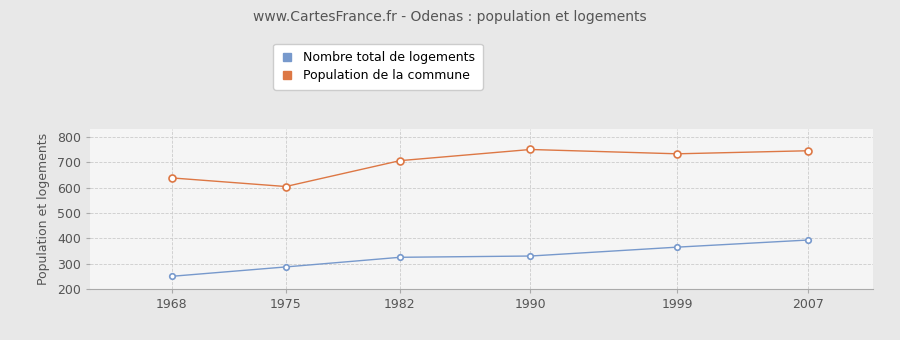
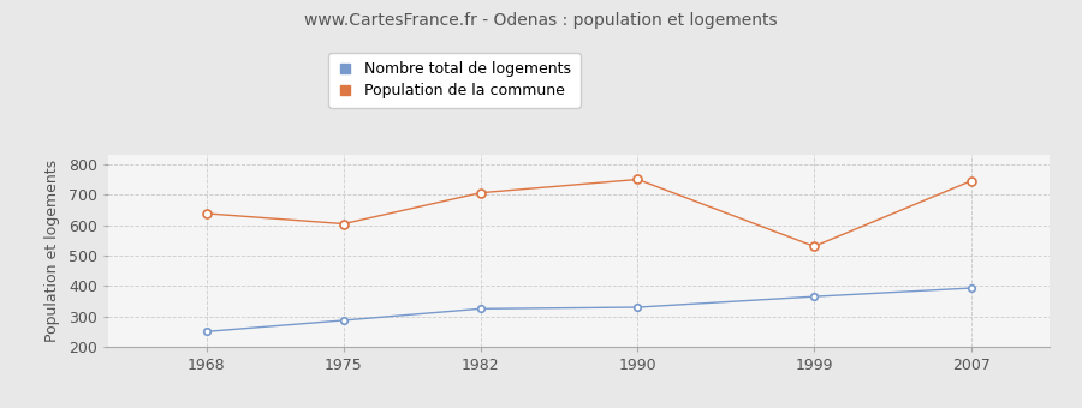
Population de la commune/1999: 733 -> 530
